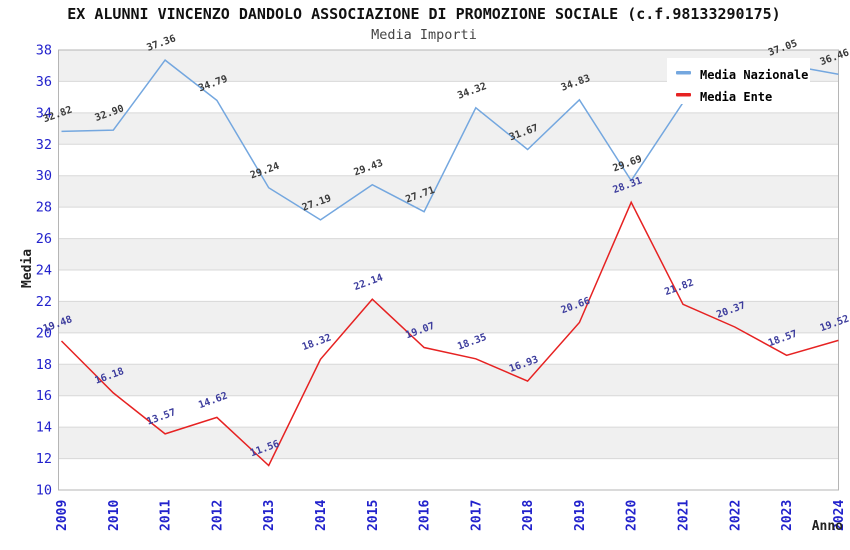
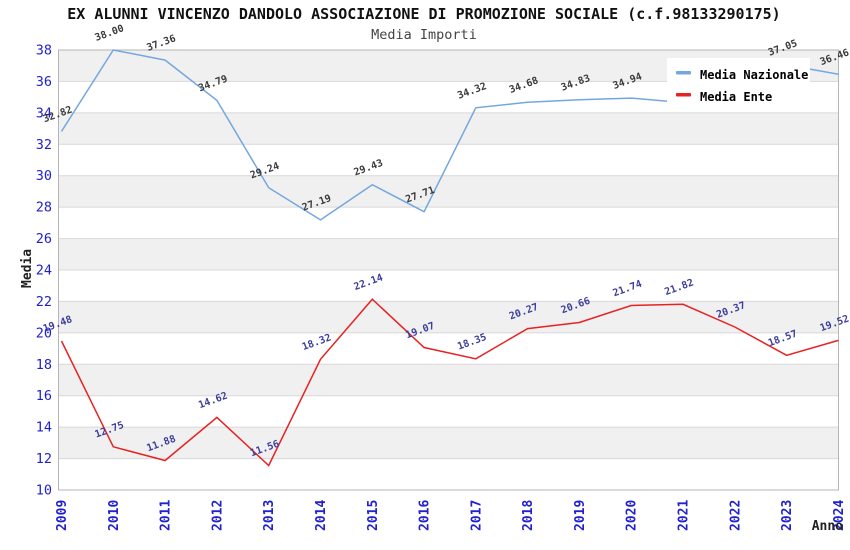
Media Nazionale/2010: 32.90 -> 38.00
Media Ente/2010: 16.18 -> 12.75
Media Ente/2011: 13.57 -> 11.88
Media Nazionale/2018: 31.67 -> 34.68
Media Ente/2018: 16.93 -> 20.27
Media Nazionale/2020: 29.69 -> 34.94
Media Ente/2020: 28.31 -> 21.74
